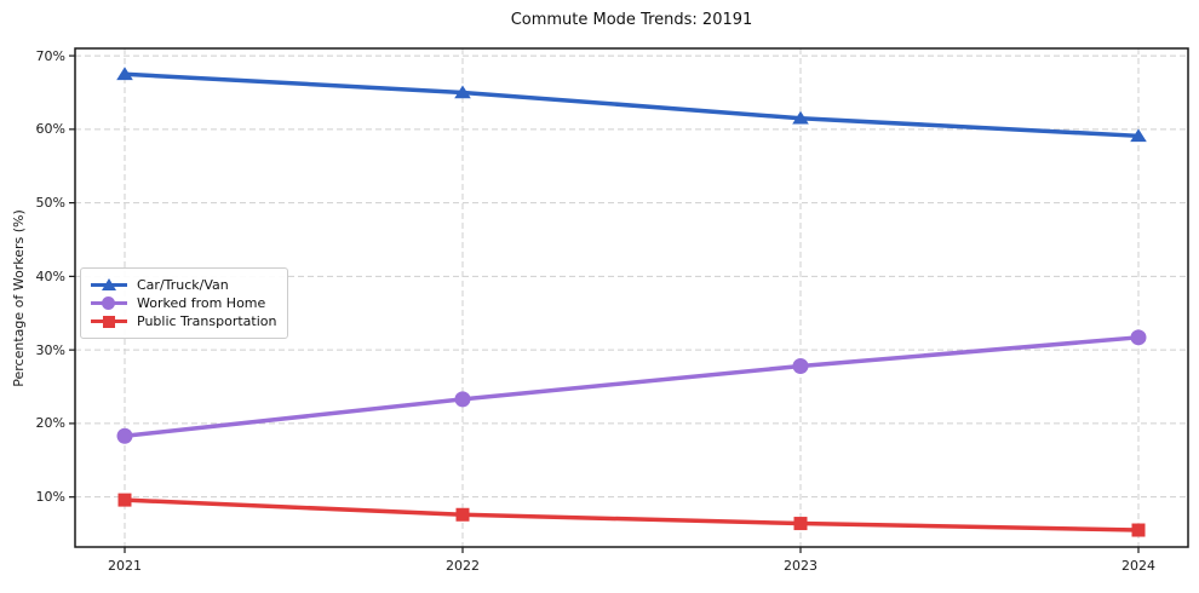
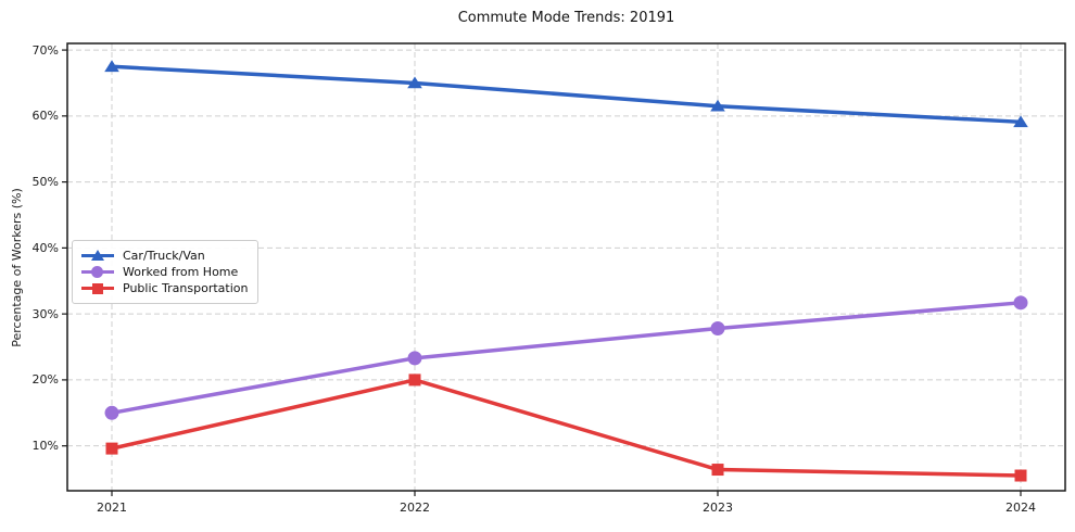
Worked from Home/2021: 18% -> 15%
Public Transportation/2022: 8% -> 20%
